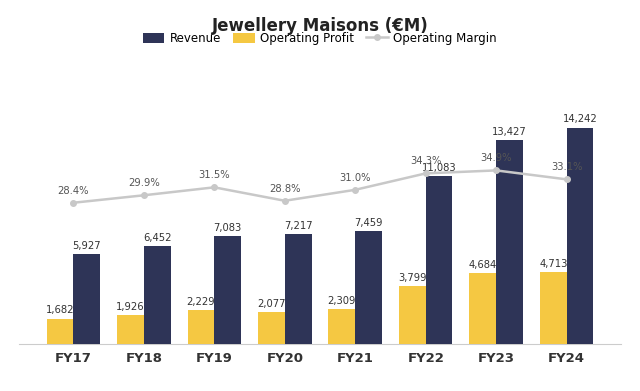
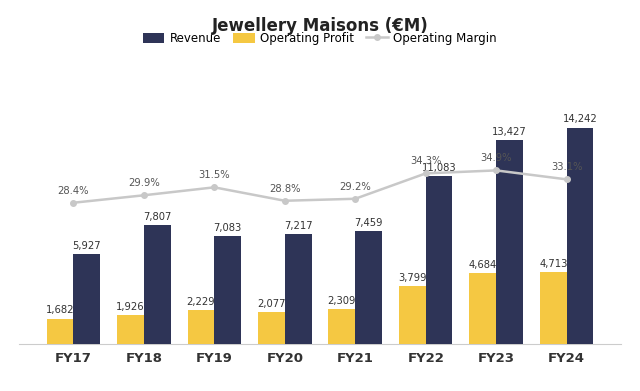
Revenue/FY18: 6,452 -> 7,807
Operating Margin/FY21: 31.0% -> 29.2%
